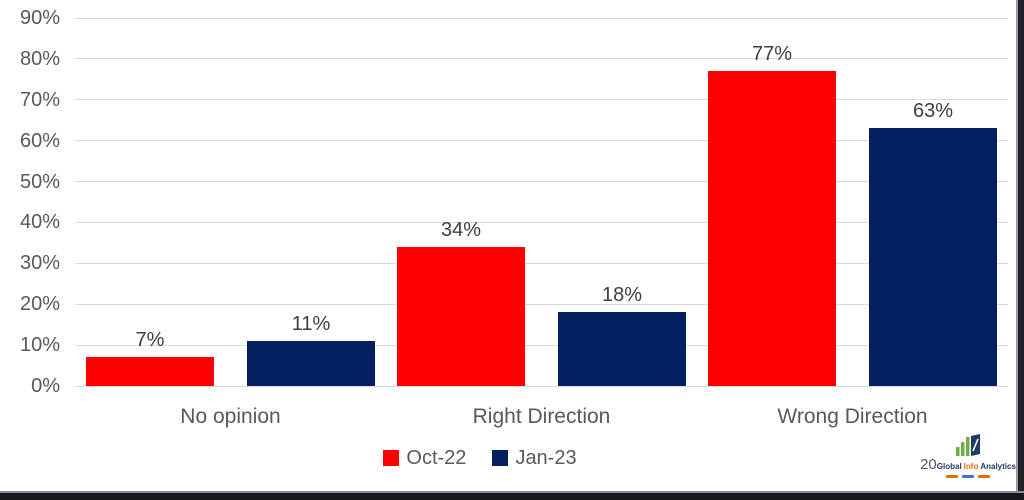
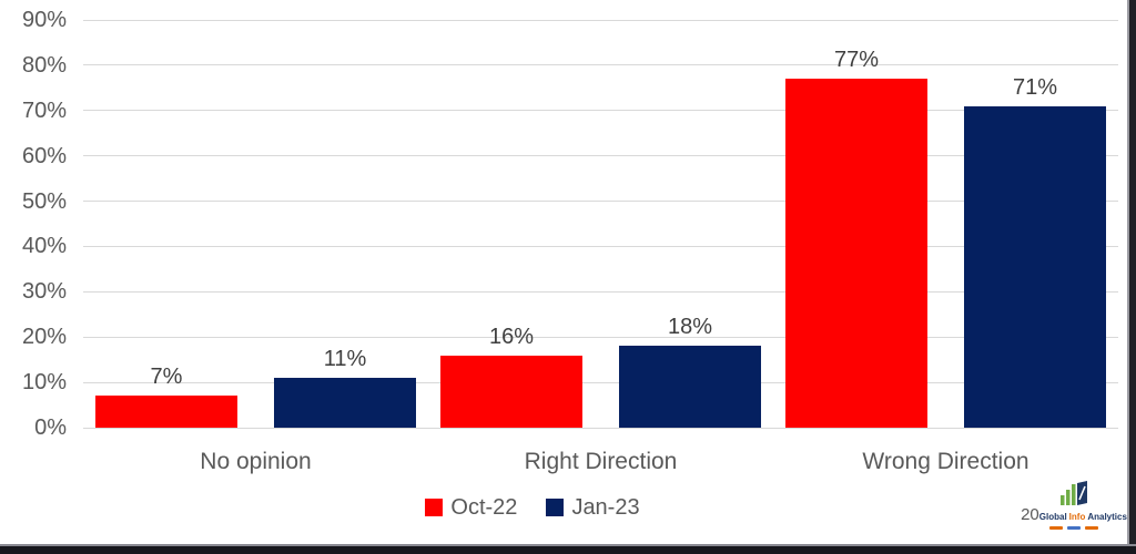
Oct-22/Right Direction: 34% -> 16%
Jan-23/Wrong Direction: 63% -> 71%
